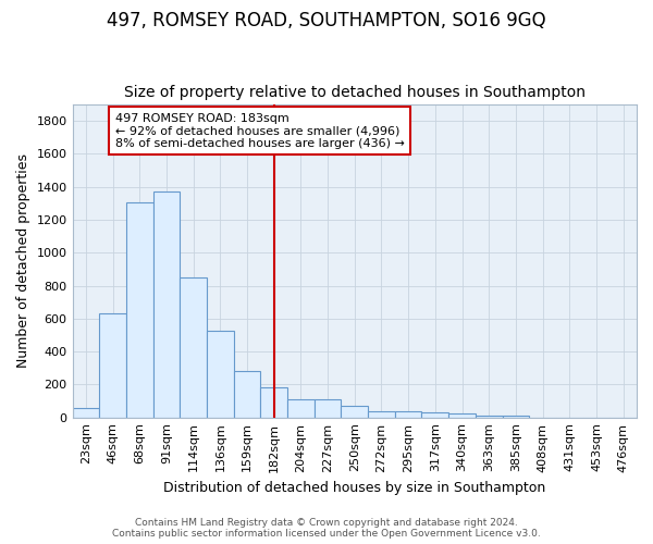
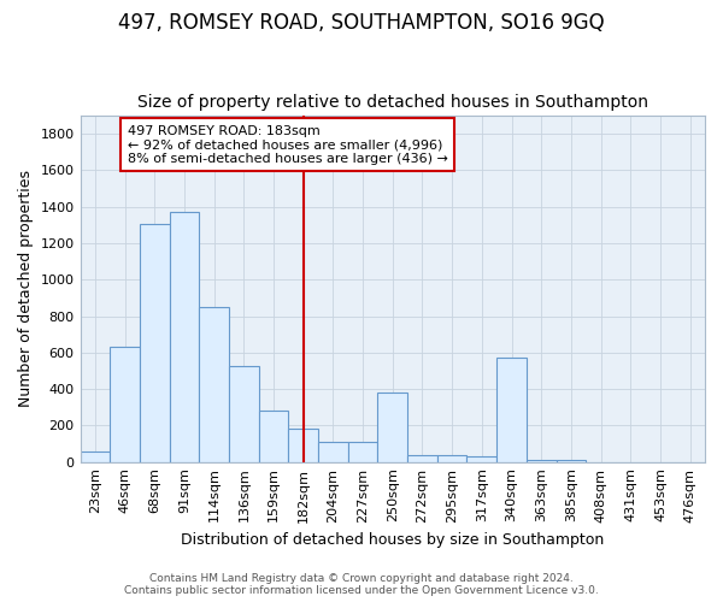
250sqm: 70 -> 380
340sqm: 20 -> 570
